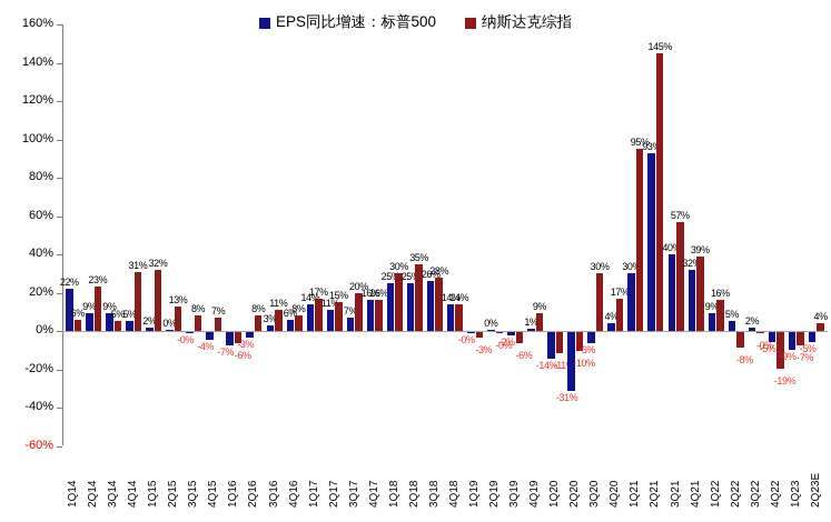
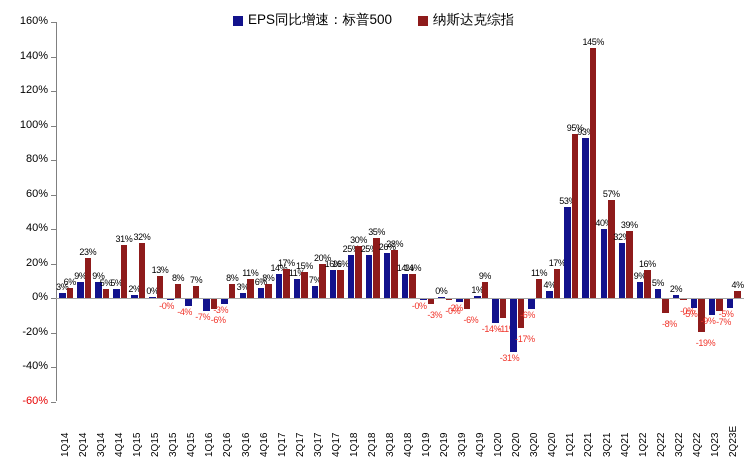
EPS同比增速：标普500/1Q14: 22% -> 3%
纳斯达克综指/2Q20: -10% -> -17%
纳斯达克综指/3Q20: 30% -> 11%
EPS同比增速：标普500/1Q21: 30% -> 53%
